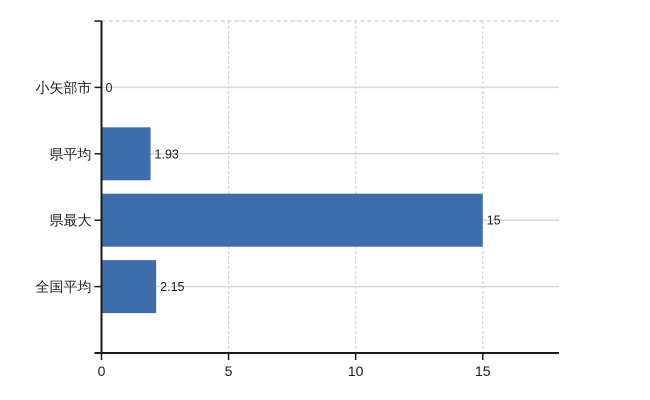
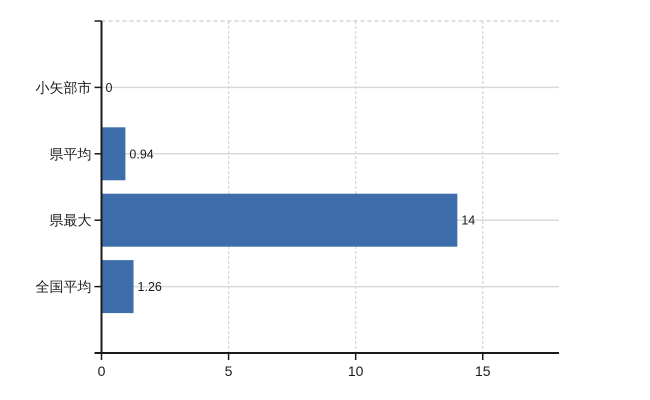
県平均: 1.93 -> 0.94
県最大: 15 -> 14
全国平均: 2.15 -> 1.26
